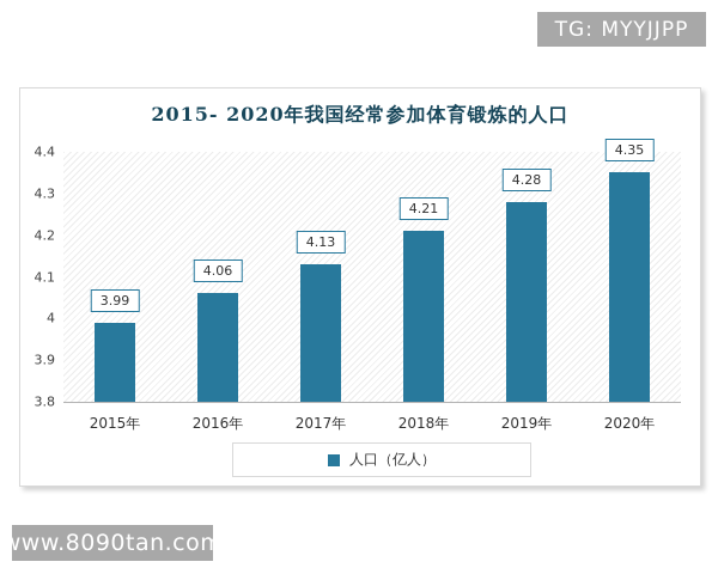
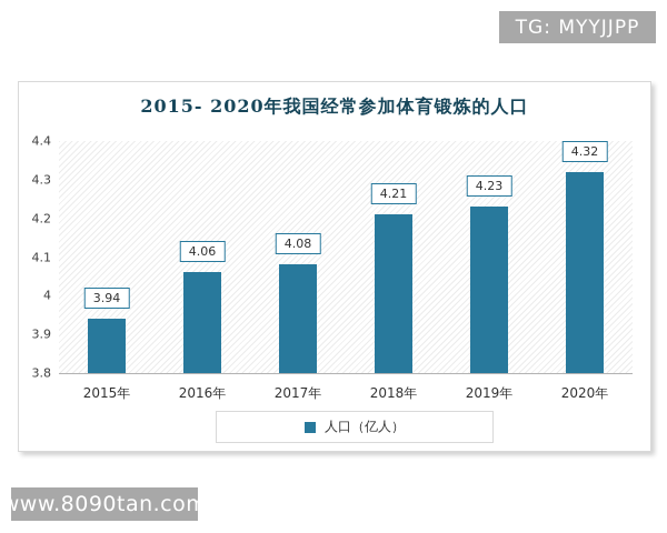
2015年: 3.99 -> 3.94
2017年: 4.13 -> 4.08
2019年: 4.28 -> 4.23
2020年: 4.35 -> 4.32
